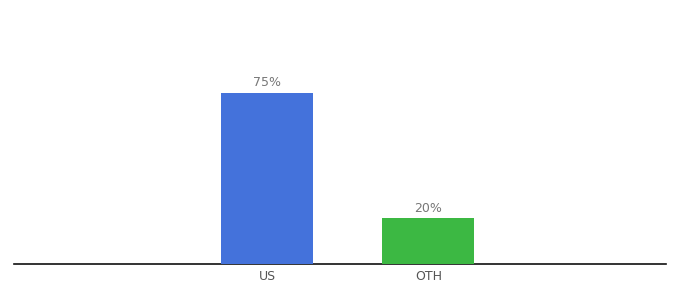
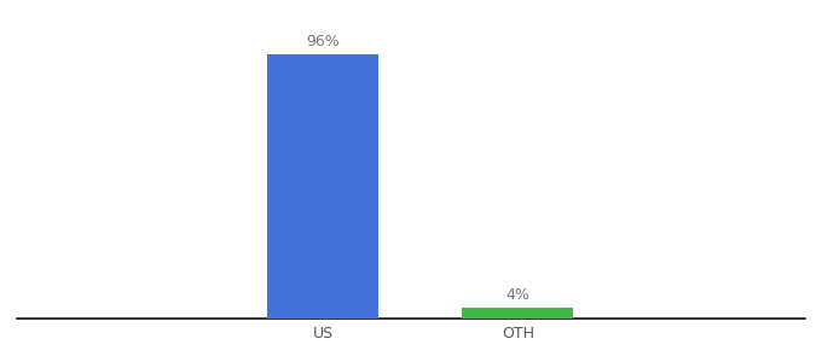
US: 75% -> 96%
OTH: 20% -> 4%
